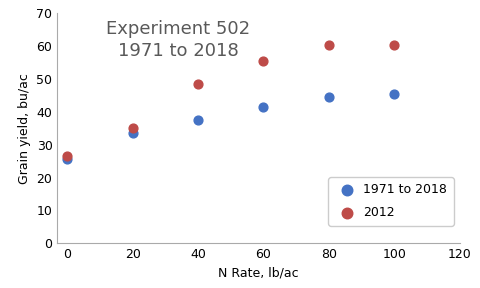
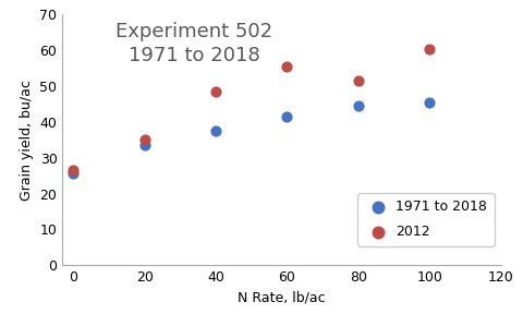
2012/80: 60.5 -> 51.5
